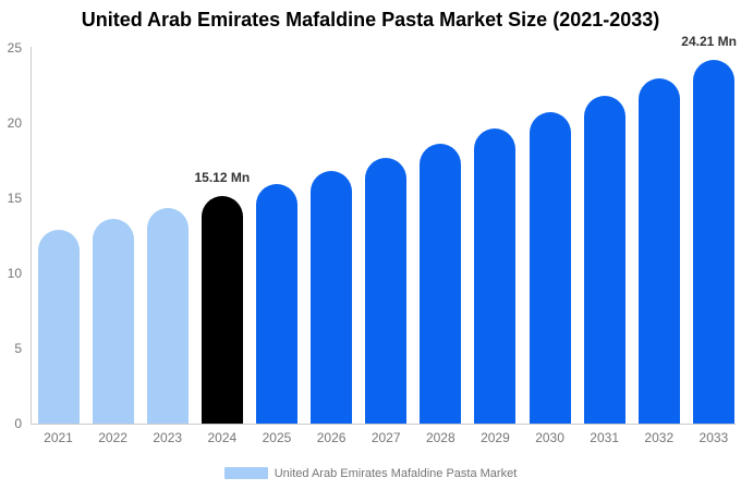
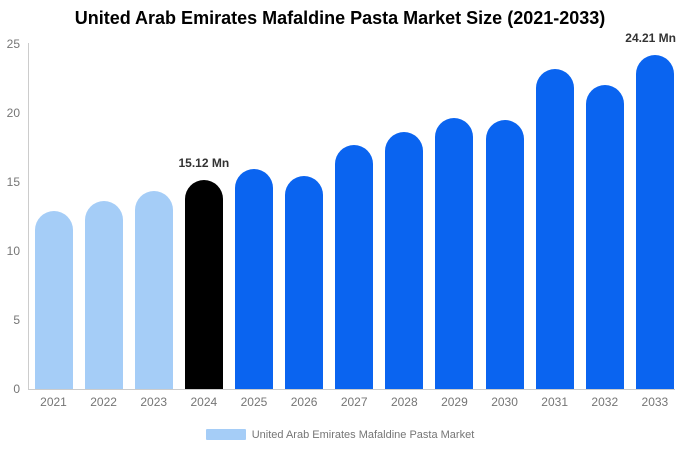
2026: 16.8 -> 15.4
2030: 20.7 -> 19.5
2031: 21.8 -> 23.2
2032: 23.0 -> 22.0
